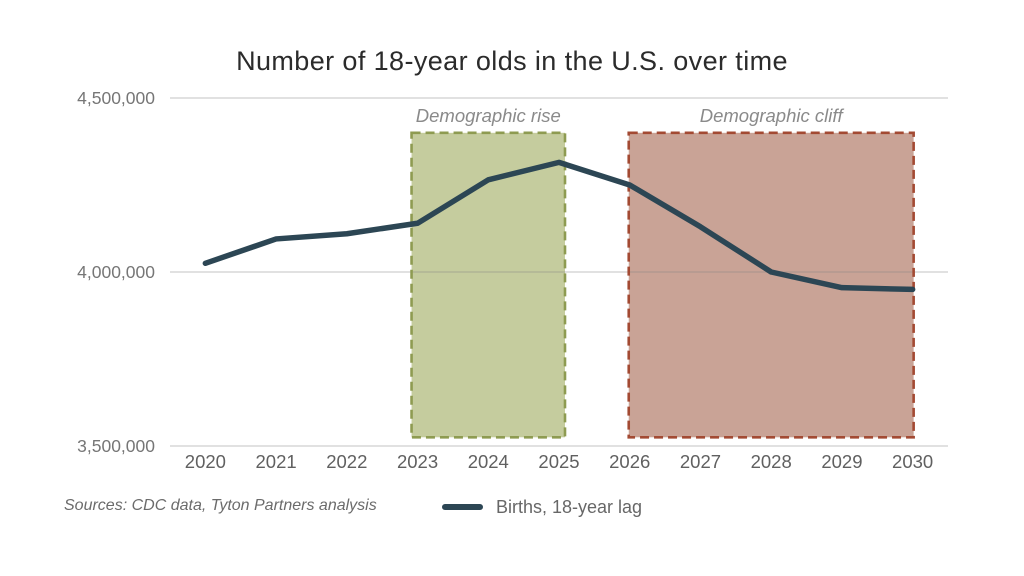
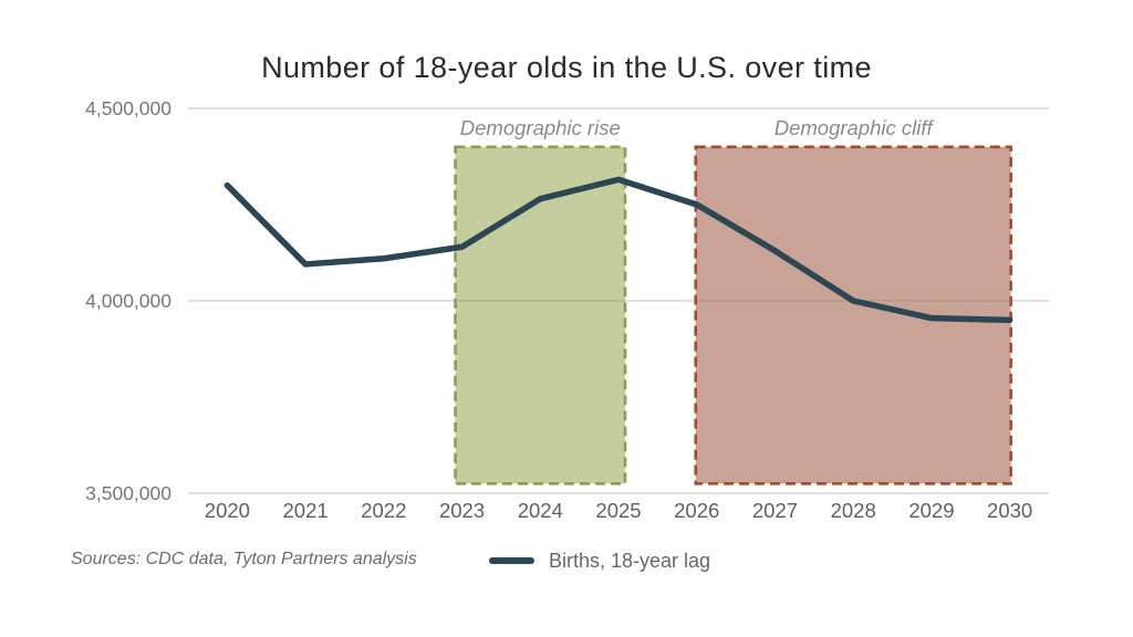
2020: 4020000 -> 4300000
